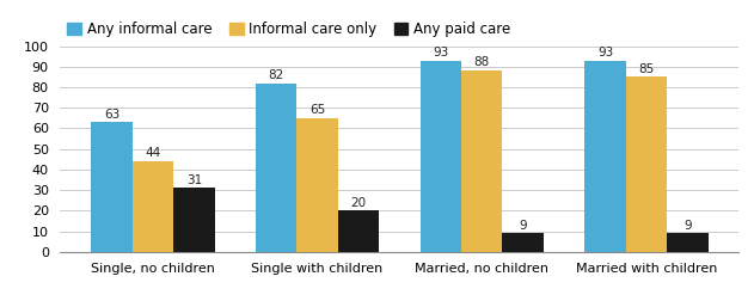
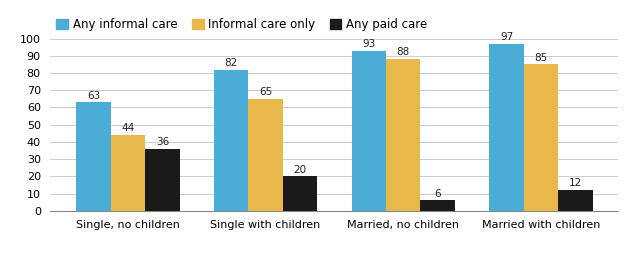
Any paid care/Single, no children: 31 -> 36
Any paid care/Married, no children: 9 -> 6
Any informal care/Married with children: 93 -> 97
Any paid care/Married with children: 9 -> 12
